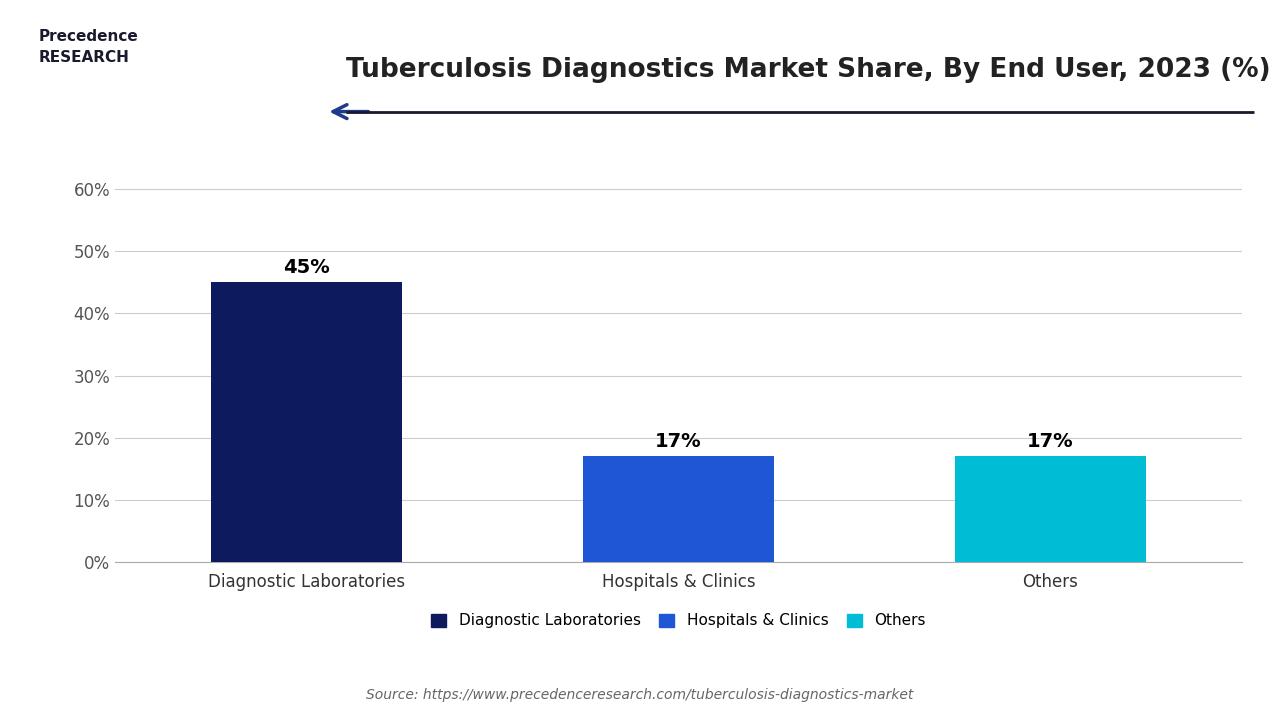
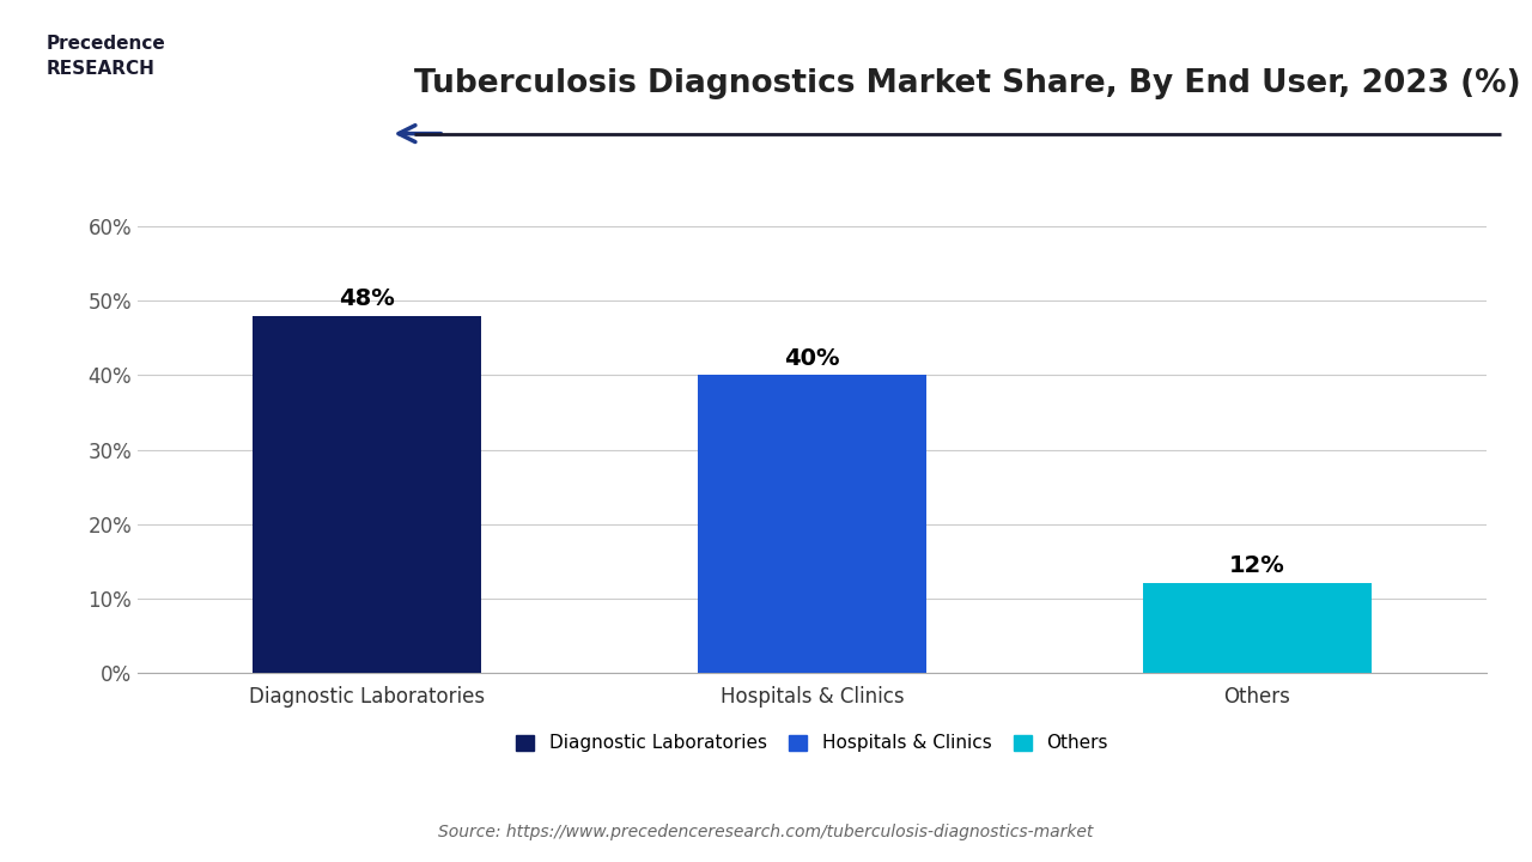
Diagnostic Laboratories: 45% -> 48%
Hospitals & Clinics: 17% -> 40%
Others: 17% -> 12%
